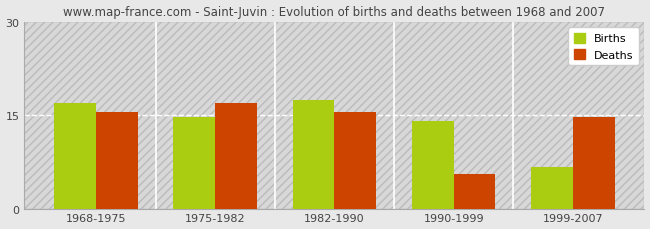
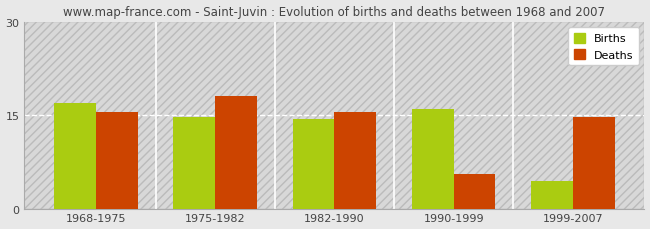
Deaths/1975-1982: 17.0 -> 18.0
Births/1982-1990: 17.4 -> 14.3
Births/1990-1999: 14.0 -> 16.0
Births/1999-2007: 6.6 -> 4.5
